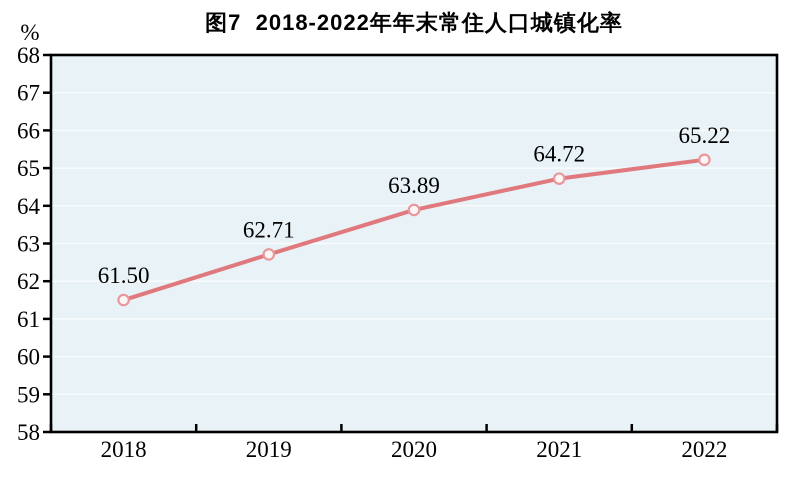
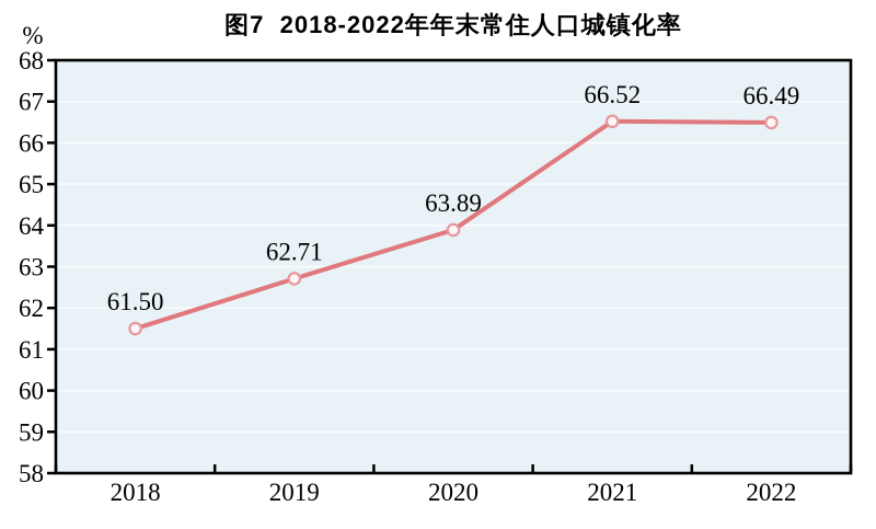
2021: 64.72 -> 66.52
2022: 65.22 -> 66.49
